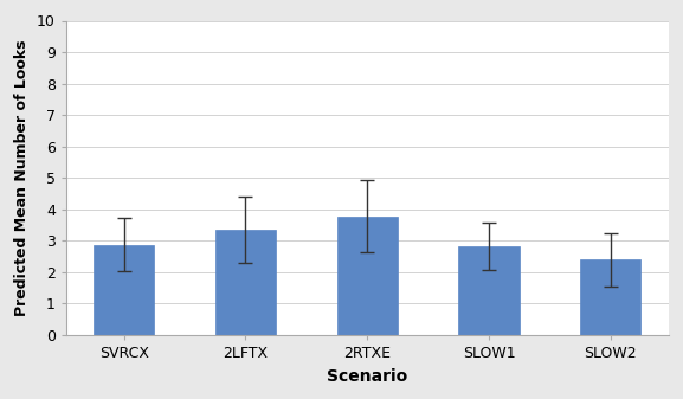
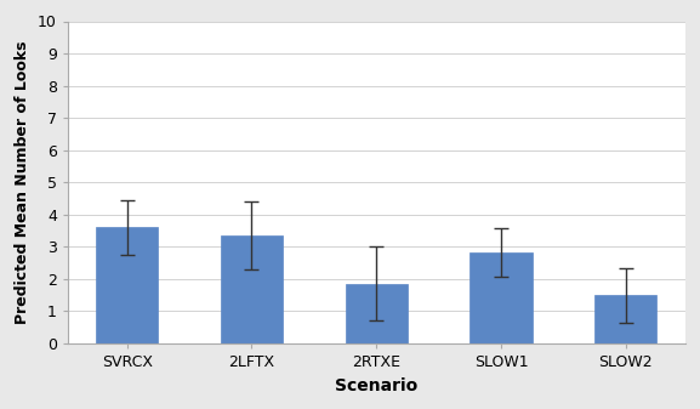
SVRCX: 2.87 -> 3.60
2RTXE: 3.77 -> 1.85
SLOW2: 2.40 -> 1.50
